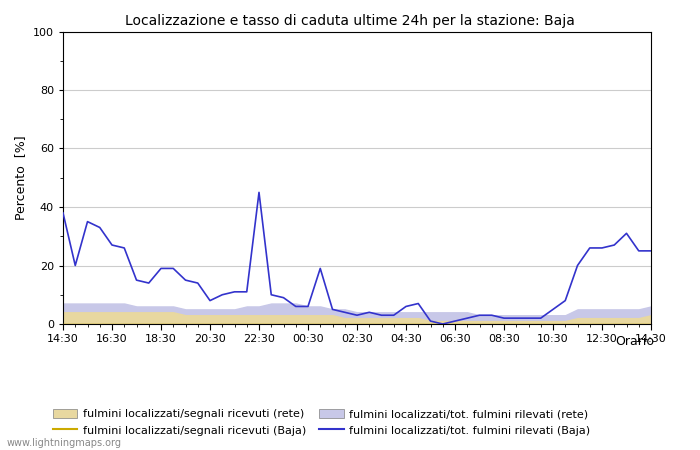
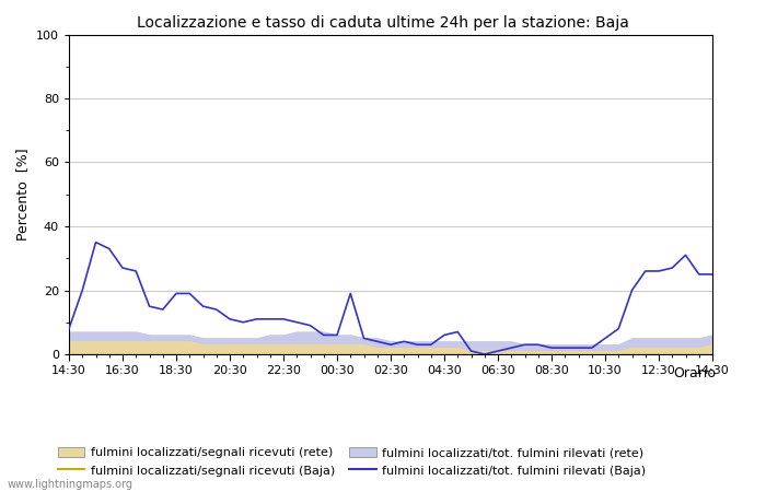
fulmini localizzati/tot. fulmini rilevati (Baja)/14:30: 38 -> 8
fulmini localizzati/tot. fulmini rilevati (Baja)/20:30: 8 -> 11
fulmini localizzati/tot. fulmini rilevati (Baja)/22:30: 45 -> 11
